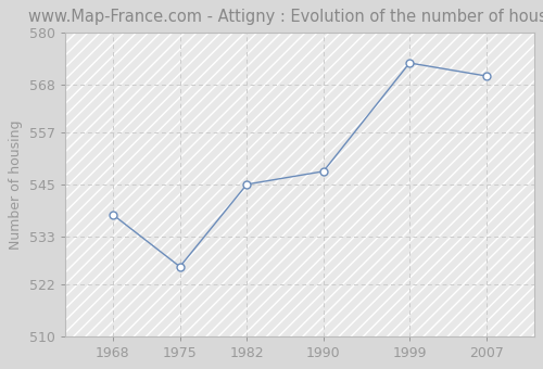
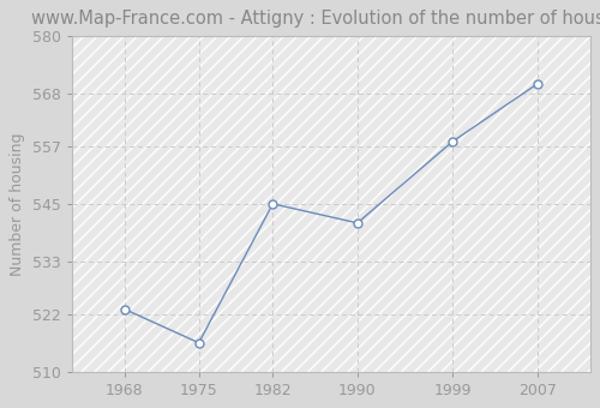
1968: 538 -> 523
1975: 526 -> 516
1990: 548 -> 541
1999: 573 -> 558
